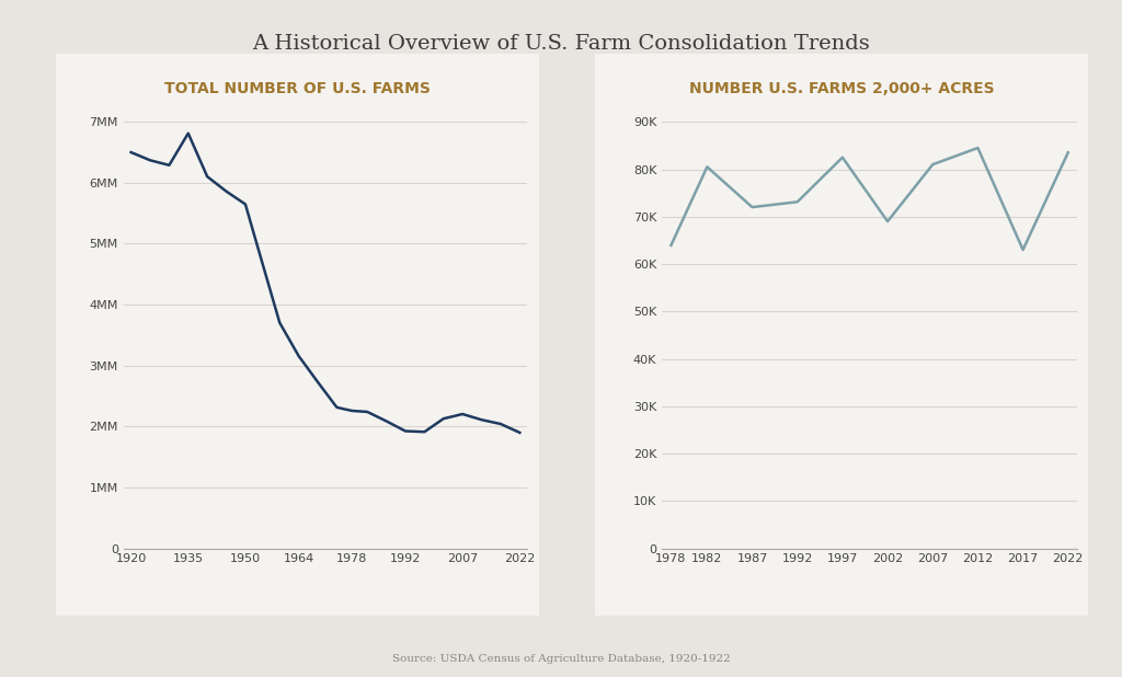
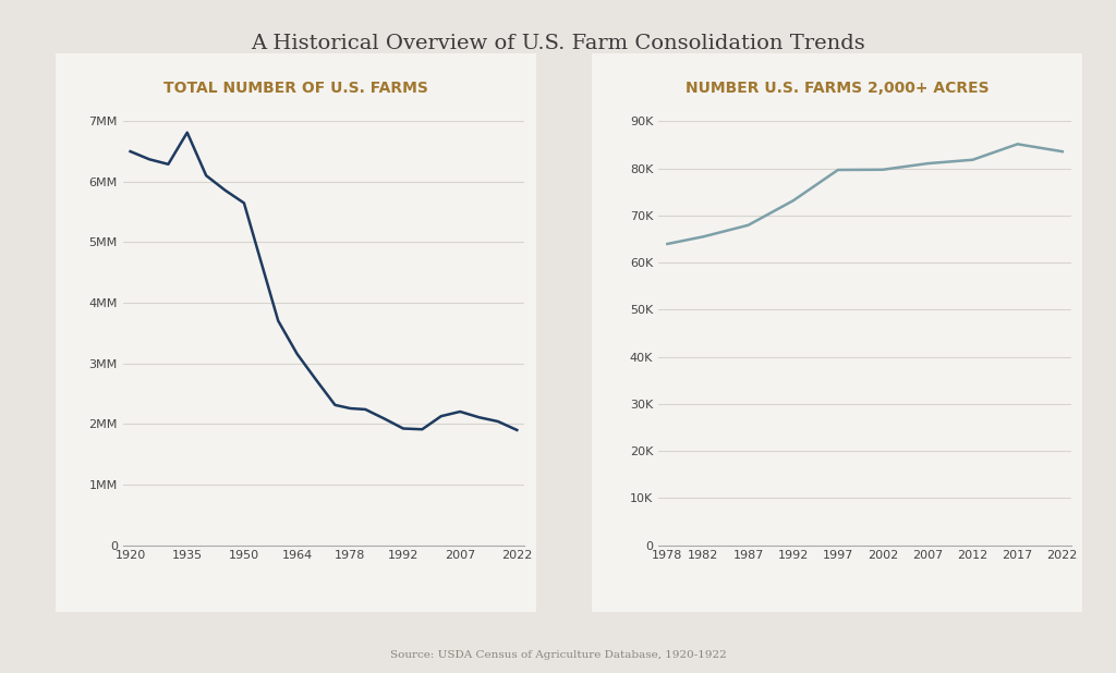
1982: 80.5K -> 65.5K
1987: 72.0K -> 67.9K
1997: 82.5K -> 79.7K
2002: 69.0K -> 79.7K
2012: 84.5K -> 81.8K
2017: 63.0K -> 85.1K
